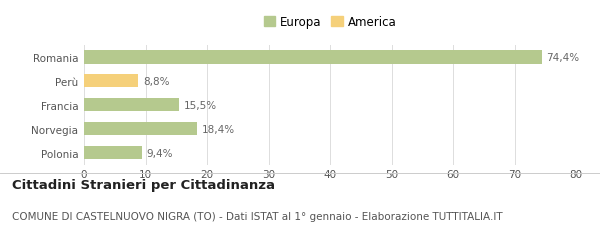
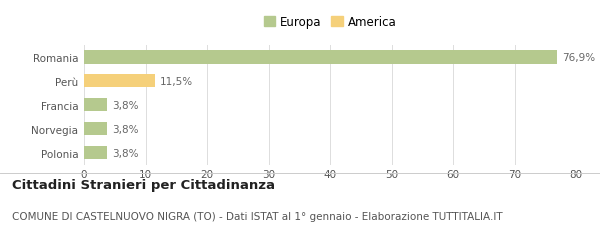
Romania: 74,4% -> 76,9%
Perù: 8,8% -> 11,5%
Francia: 15,5% -> 3,8%
Norvegia: 18,4% -> 3,8%
Polonia: 9,4% -> 3,8%
